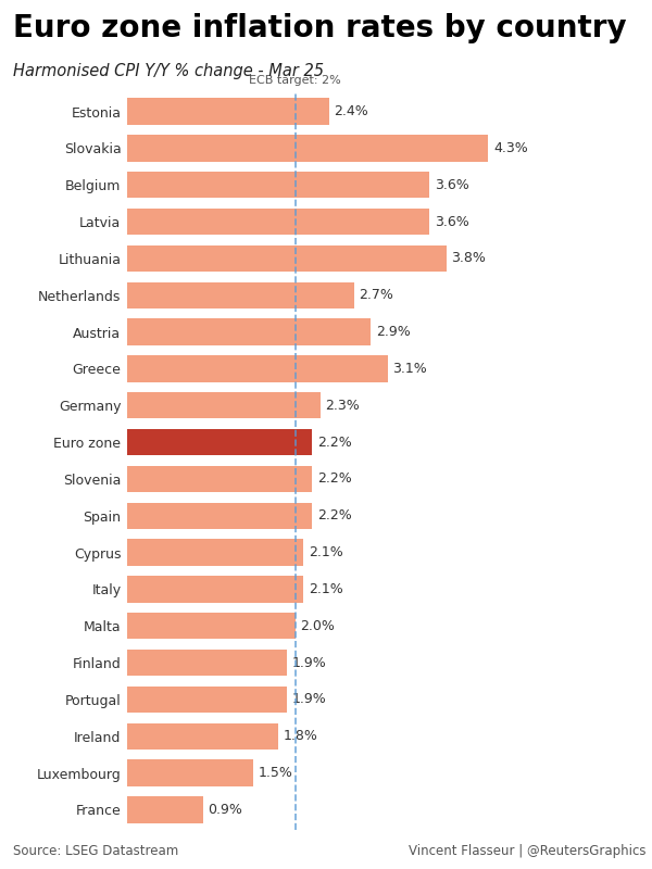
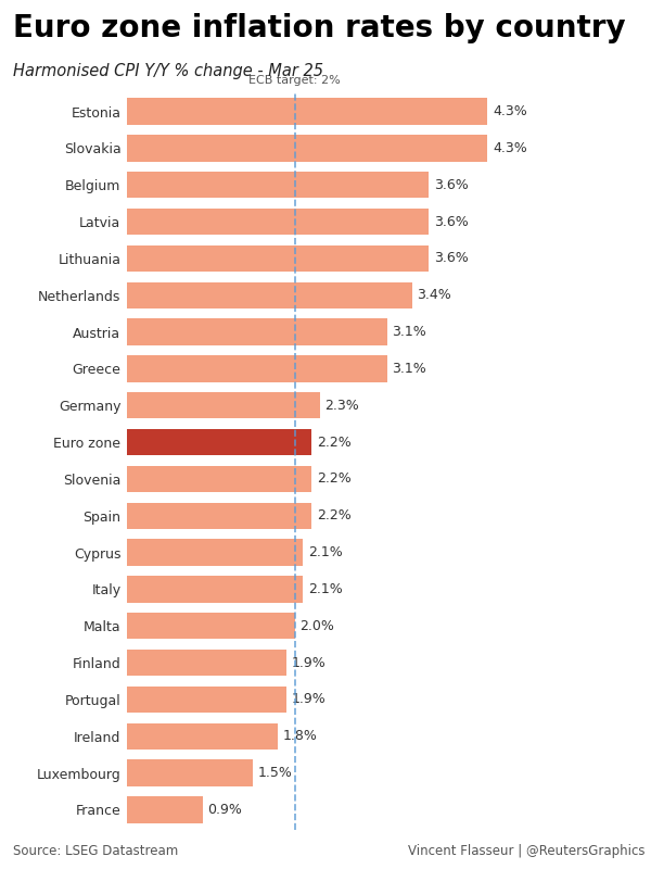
Estonia: 2.4% -> 4.3%
Lithuania: 3.8% -> 3.6%
Netherlands: 2.7% -> 3.4%
Austria: 2.9% -> 3.1%
